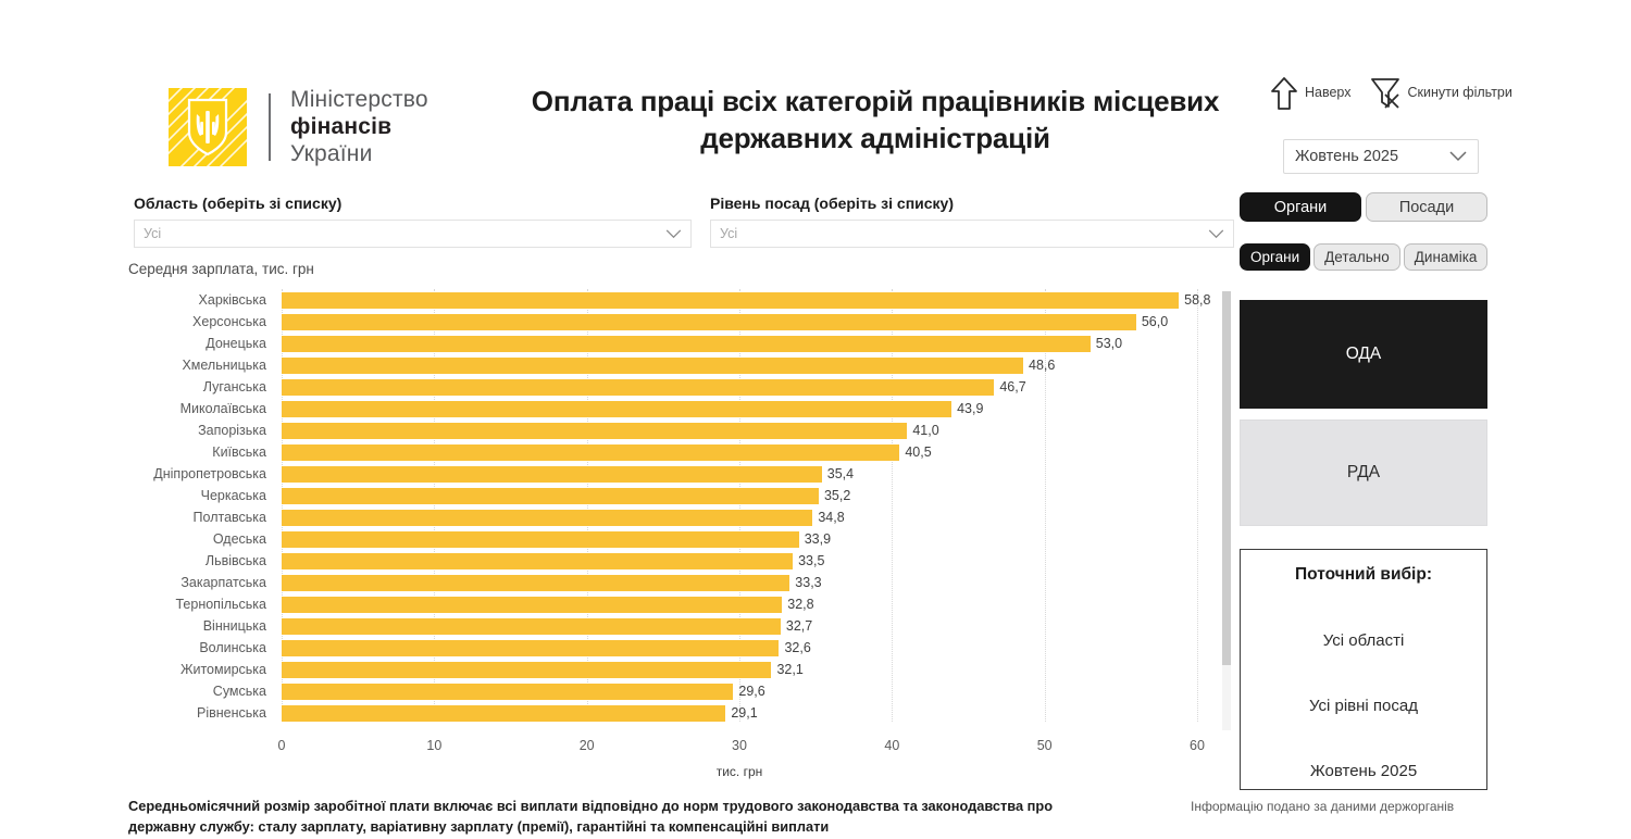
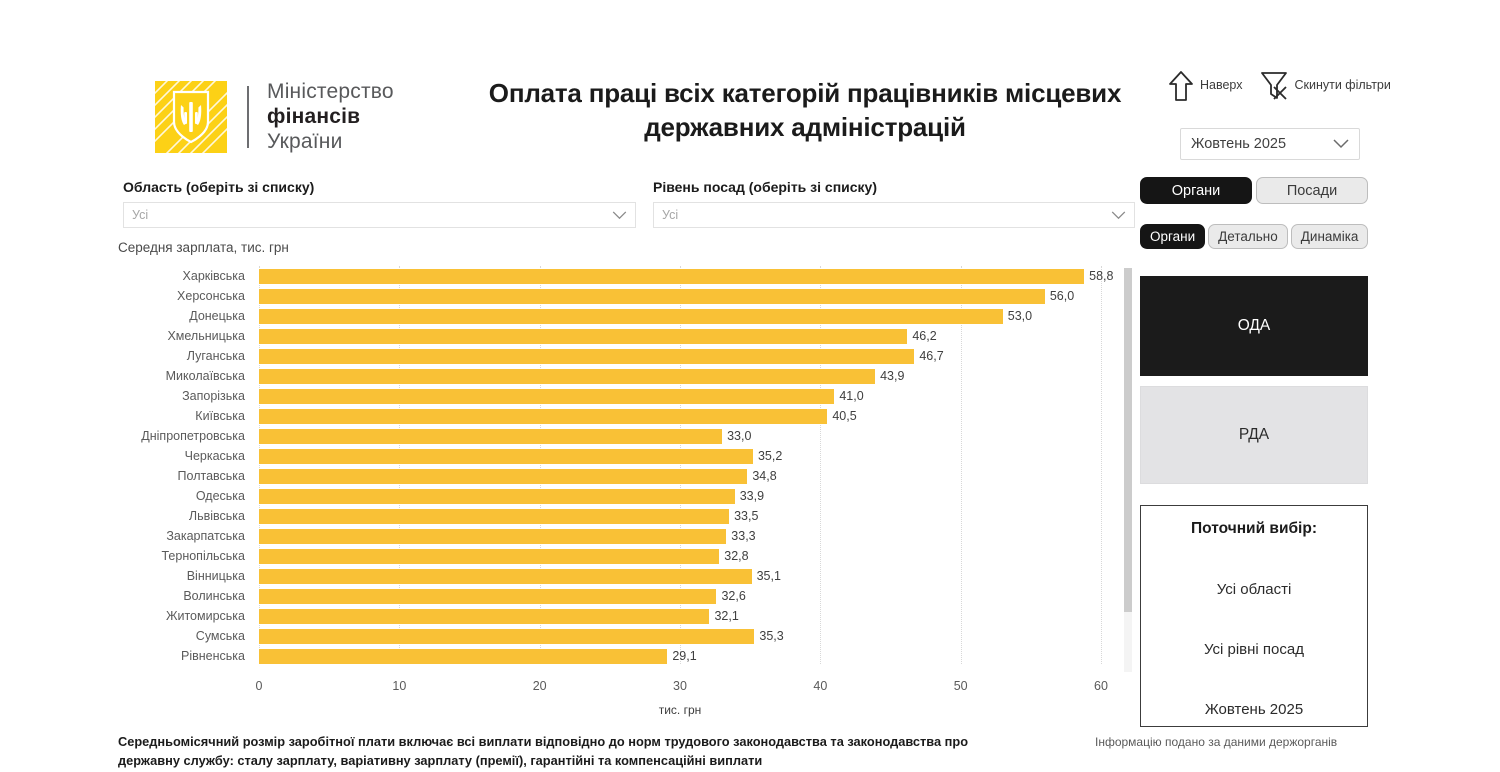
Хмельницька: 48,6 -> 46,2
Дніпропетровська: 35,4 -> 33,0
Вінницька: 32,7 -> 35,1
Сумська: 29,6 -> 35,3
